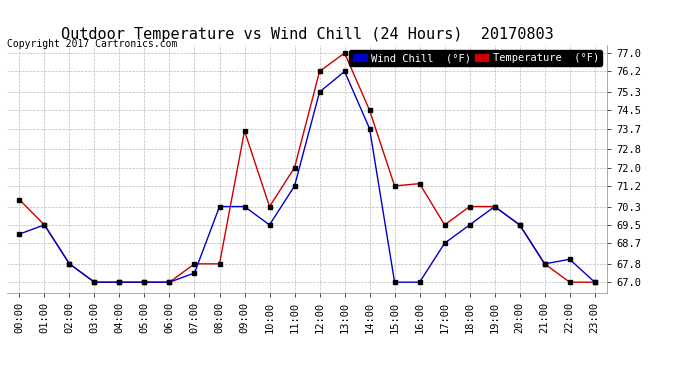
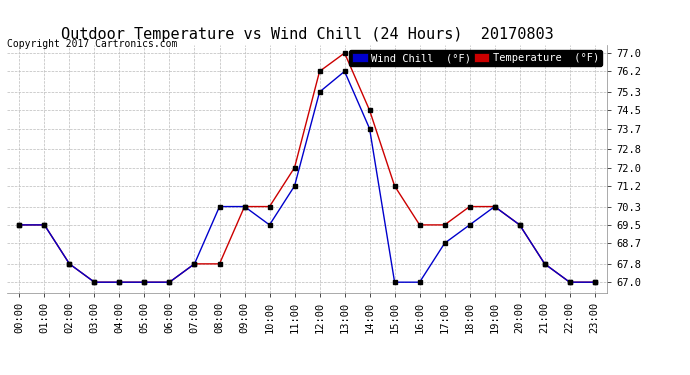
Temperature (°F)/00:00: 70.6 -> 69.5
Wind Chill (°F)/00:00: 69.1 -> 69.5
Wind Chill (°F)/07:00: 67.4 -> 67.8
Temperature (°F)/09:00: 73.6 -> 70.3
Temperature (°F)/16:00: 71.3 -> 69.5
Wind Chill (°F)/22:00: 68.0 -> 67.0
